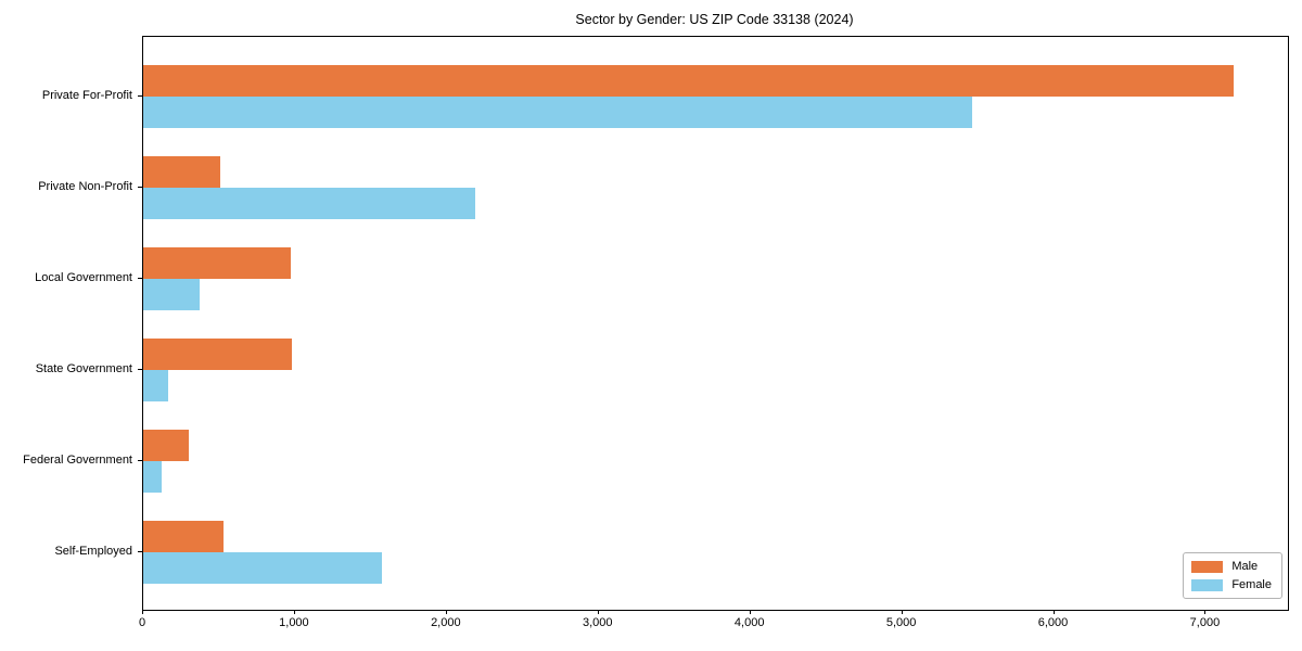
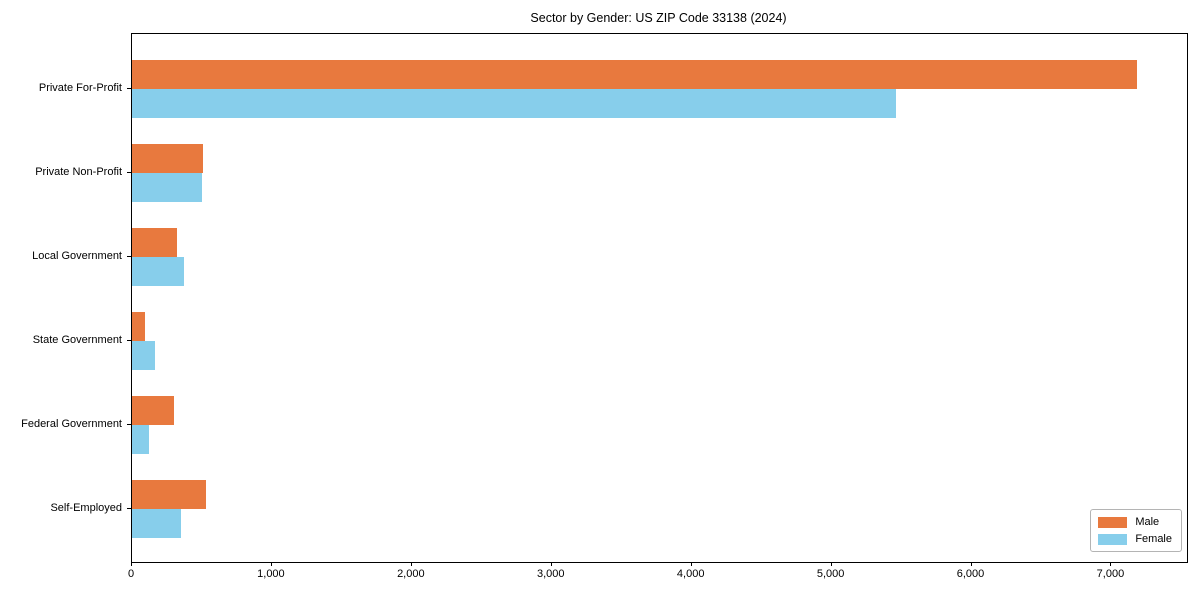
Female/Private Non-Profit: 2190 -> 500
Male/Local Government: 970 -> 320
Male/State Government: 980 -> 90
Female/Self-Employed: 1570 -> 350
